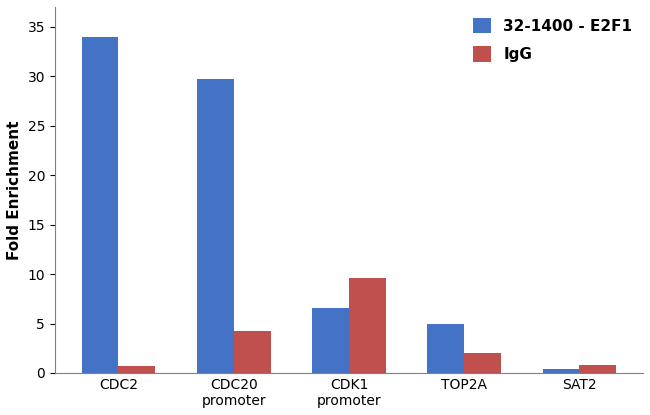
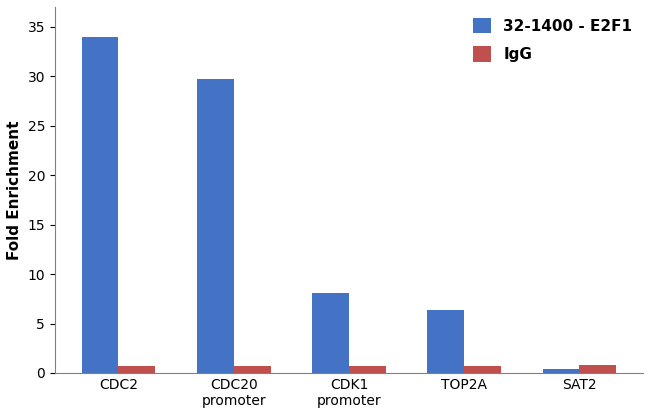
IgG/CDC20 promoter: 4.2 -> 0.7
32-1400 - E2F1/CDK1 promoter: 6.6 -> 8.1
IgG/CDK1 promoter: 9.6 -> 0.7
32-1400 - E2F1/TOP2A: 5.0 -> 6.4
IgG/TOP2A: 2.0 -> 0.7
